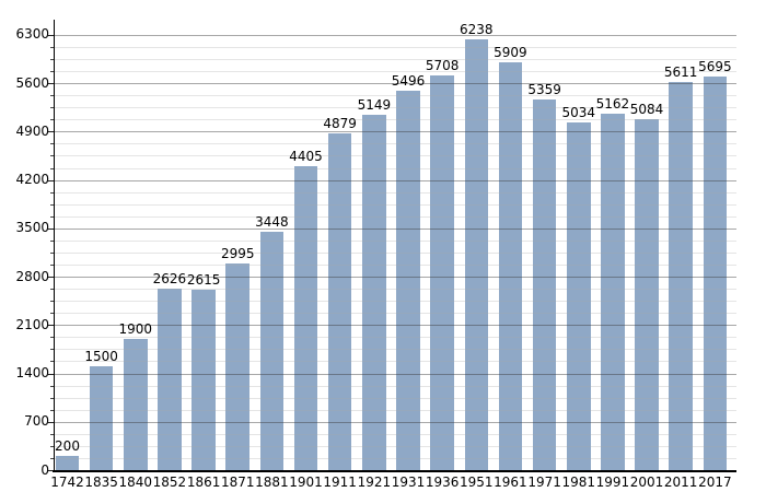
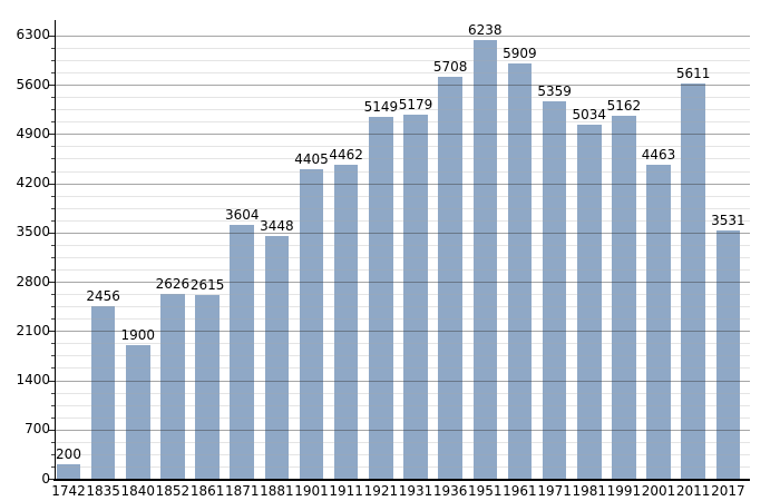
1835: 1500 -> 2456
1871: 2995 -> 3604
1911: 4879 -> 4462
1931: 5496 -> 5179
2001: 5084 -> 4463
2017: 5695 -> 3531
